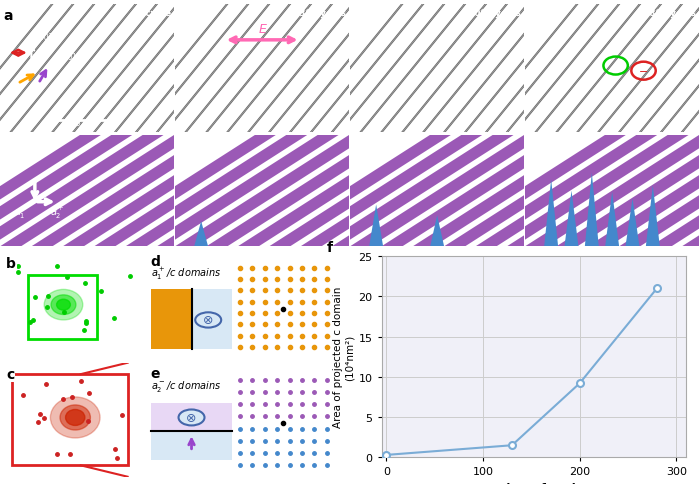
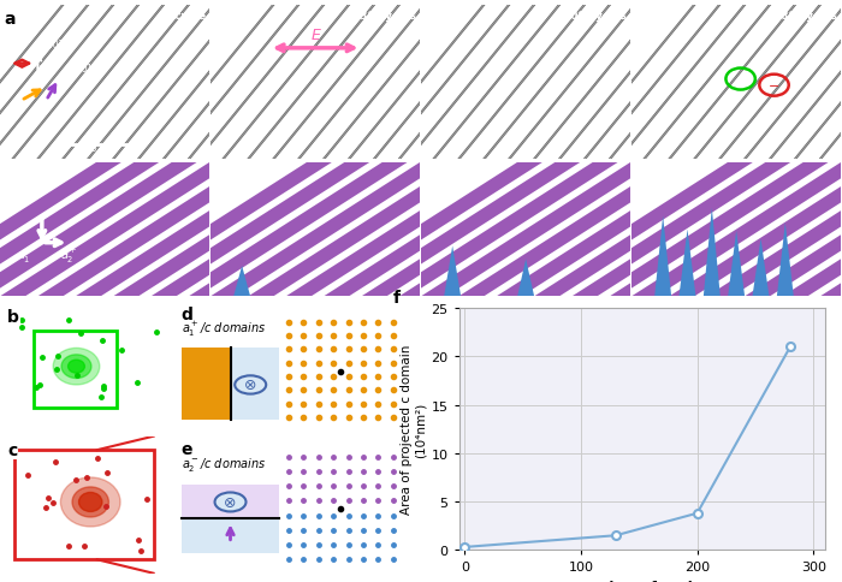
200: 9.2 -> 3.8
